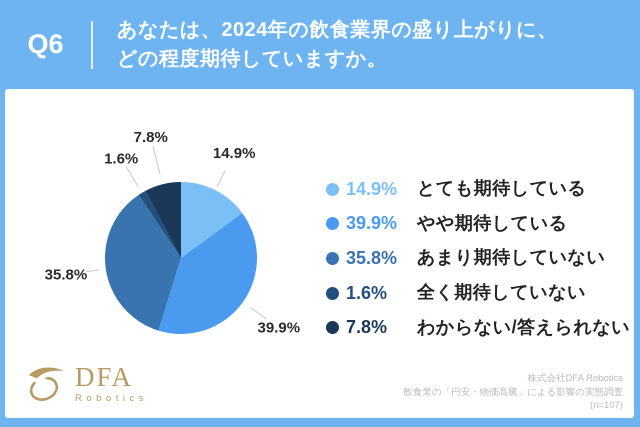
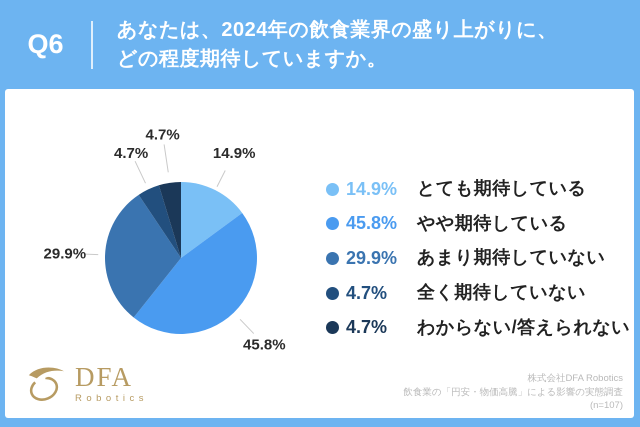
やや期待している: 39.9% -> 45.8%
あまり期待していない: 35.8% -> 29.9%
全く期待していない: 1.6% -> 4.7%
わからない/答えられない: 7.8% -> 4.7%
